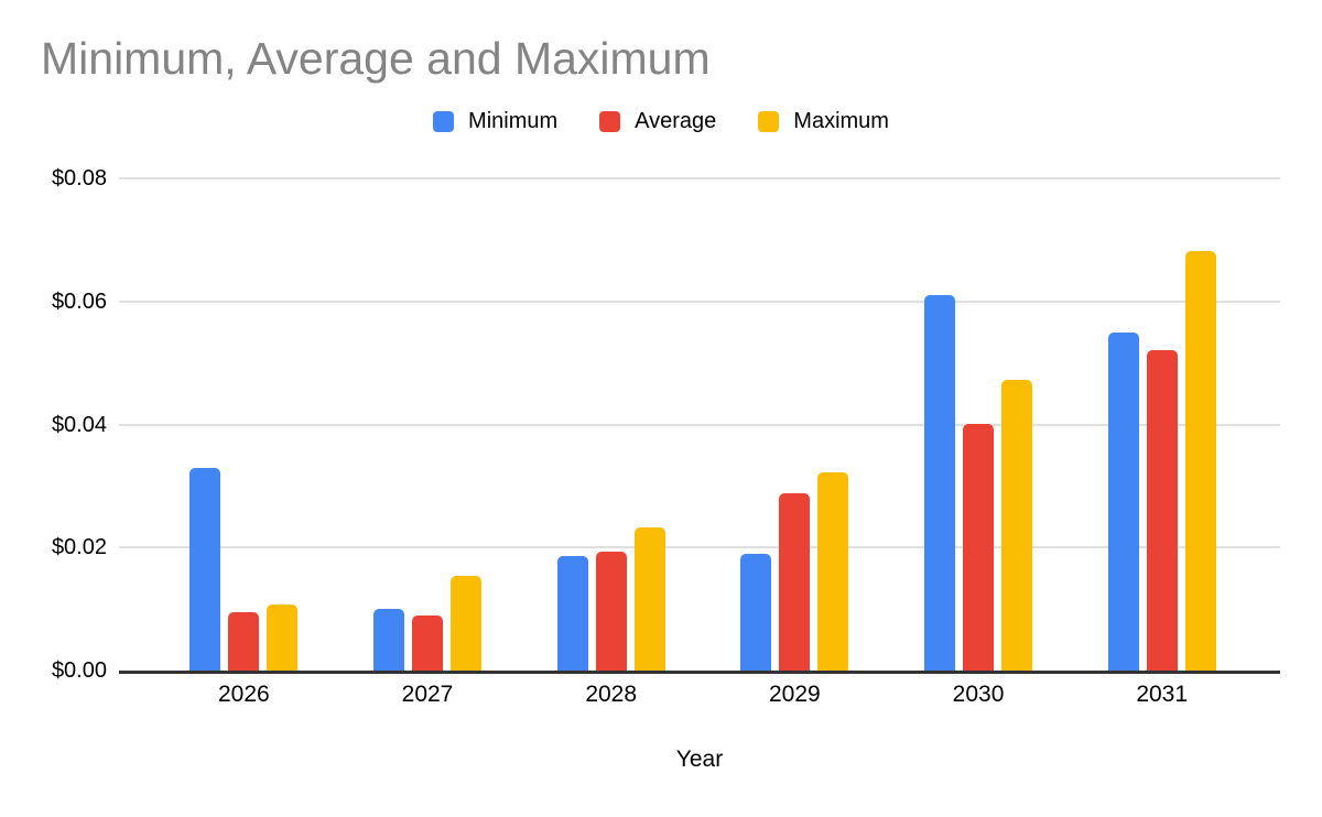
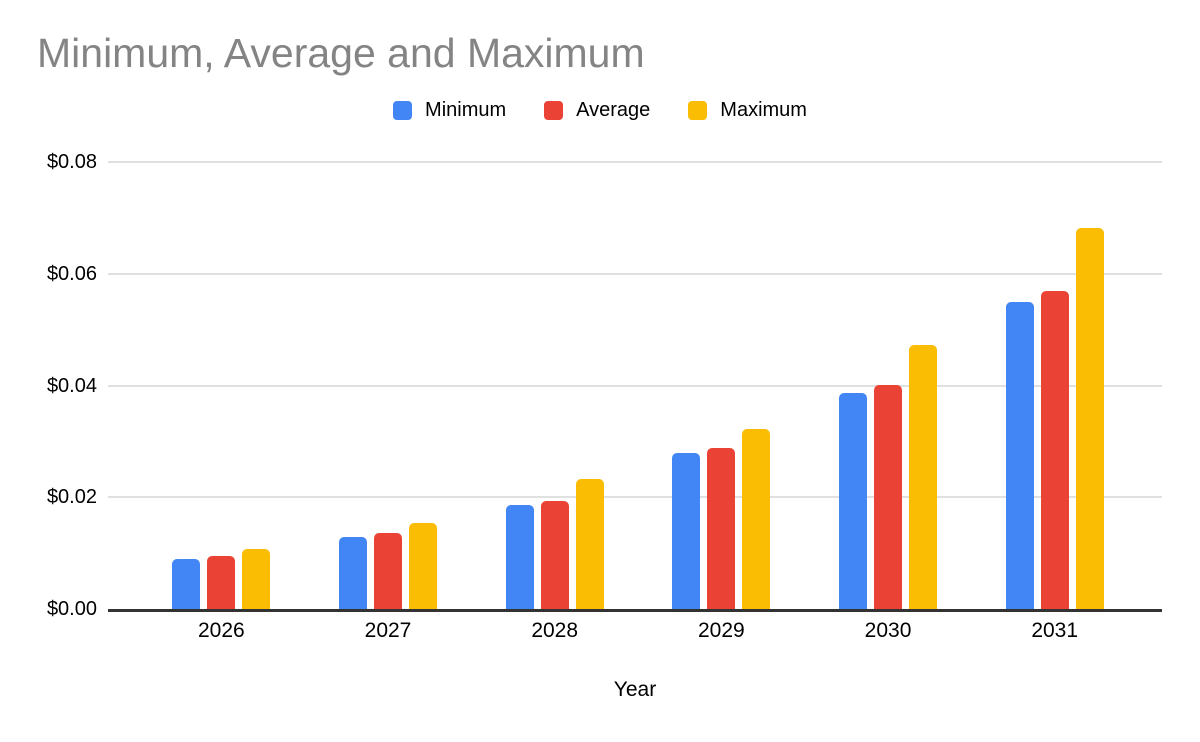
Minimum/2026: $0.033 -> $0.009
Minimum/2027: $0.010 -> $0.013
Average/2027: $0.009 -> $0.014
Minimum/2029: $0.019 -> $0.028
Minimum/2030: $0.061 -> $0.039
Average/2031: $0.052 -> $0.057
